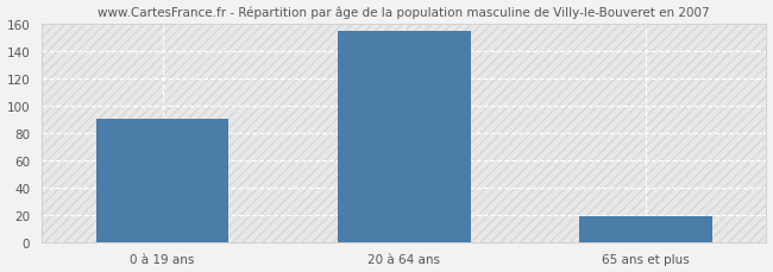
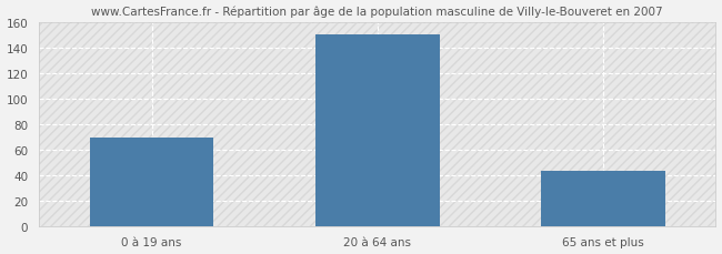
0 à 19 ans: 90 -> 69
20 à 64 ans: 155 -> 150
65 ans et plus: 19 -> 43
